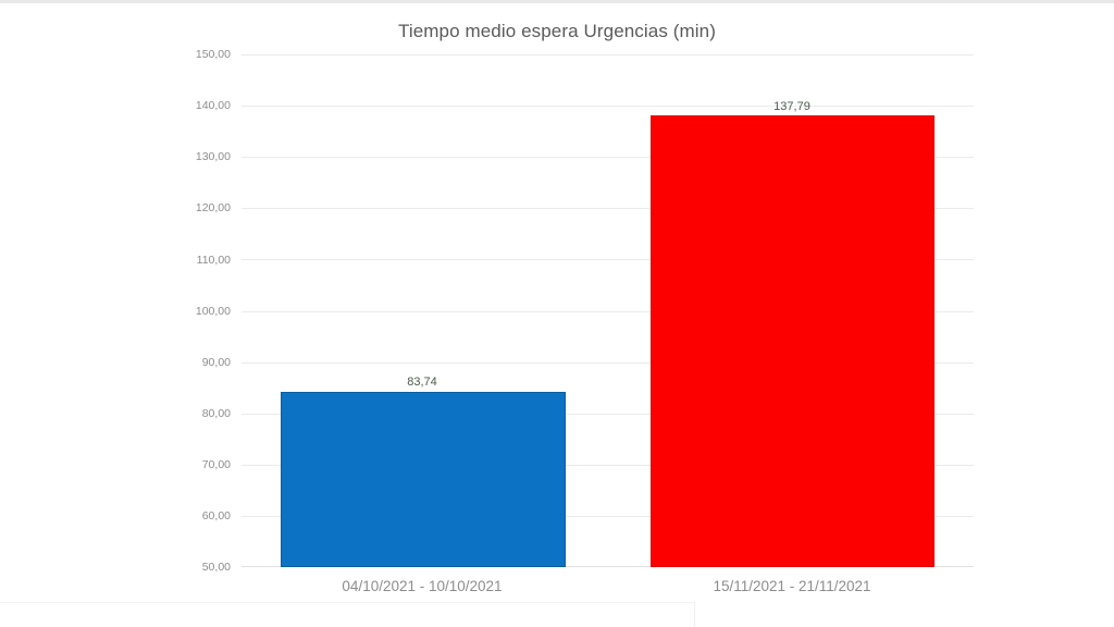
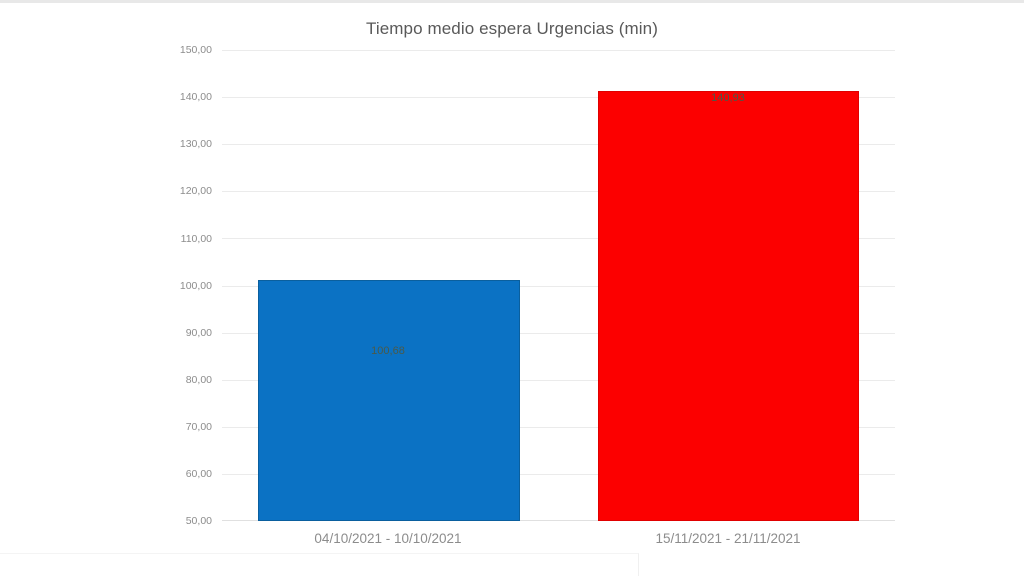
04/10/2021 - 10/10/2021: 83,74 -> 100,68
15/11/2021 - 21/11/2021: 137,79 -> 140,93
